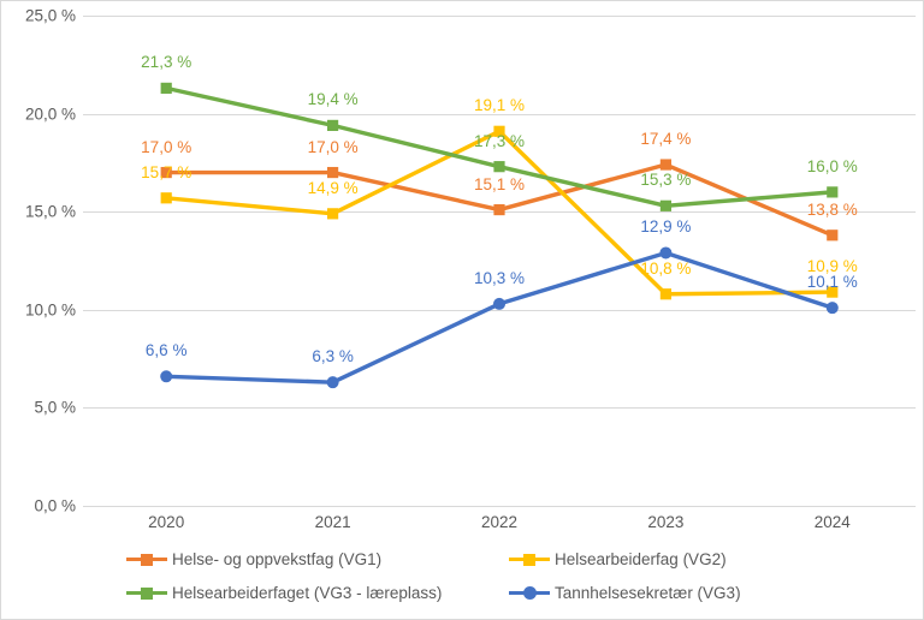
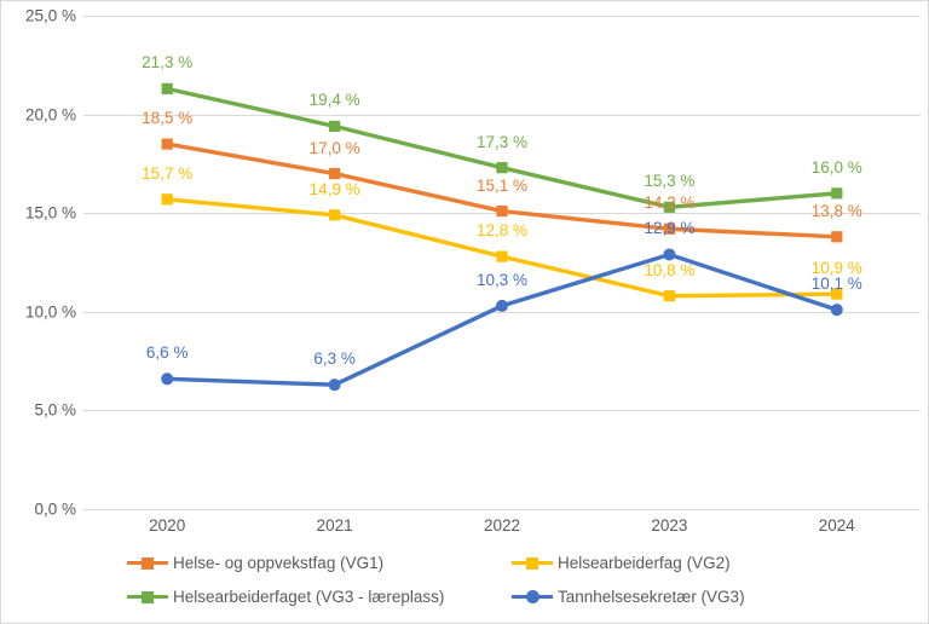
Helse- og oppvekstfag (VG1)/2020: 17,0 -> 18,5
Helsearbeiderfag (VG2)/2022: 19,1 -> 12,8
Helse- og oppvekstfag (VG1)/2023: 17,4 -> 14,2
